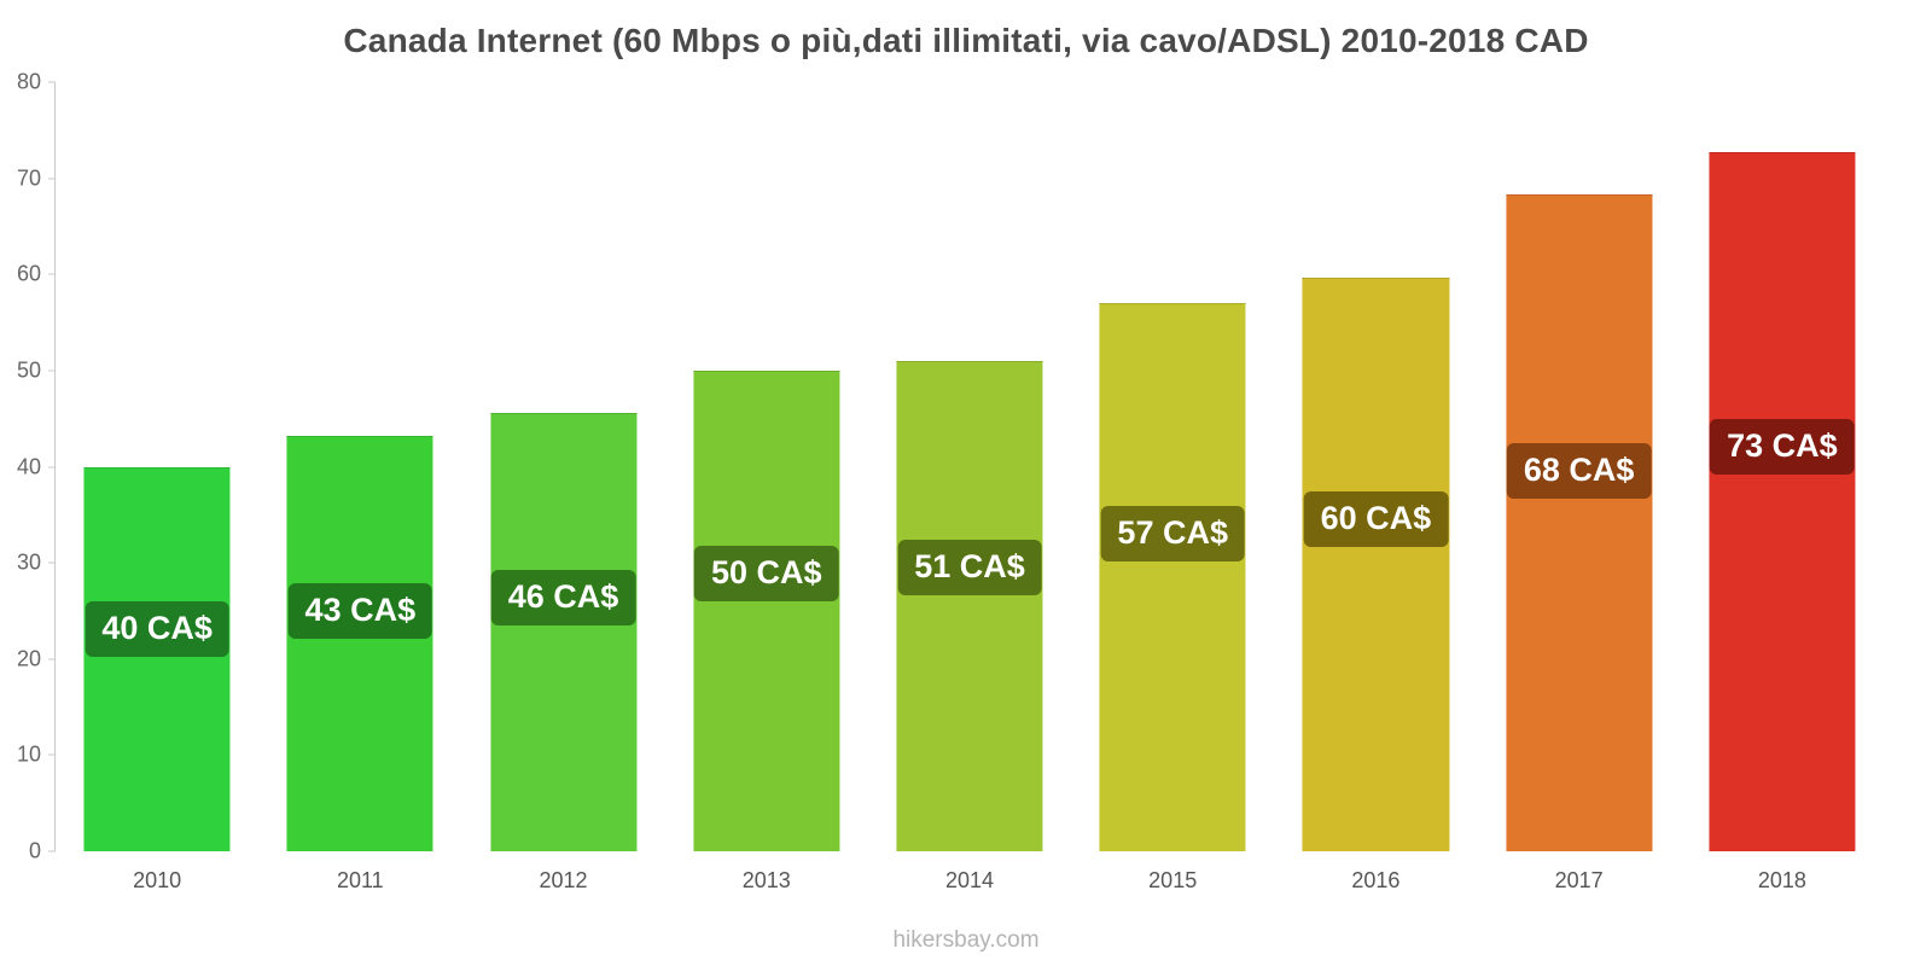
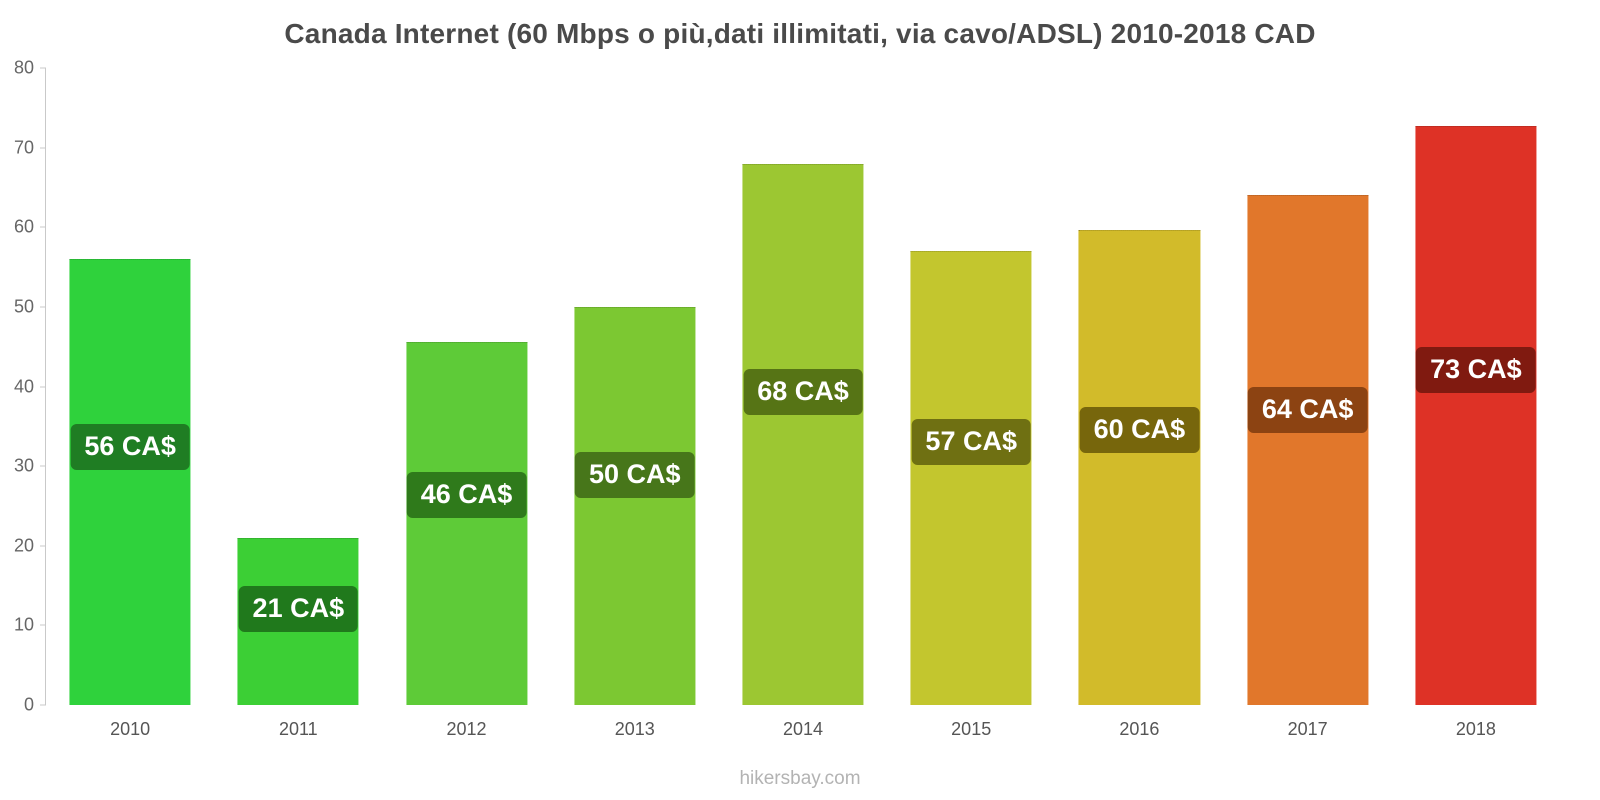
2010: 40 -> 56
2011: 43 -> 21
2014: 51 -> 68
2017: 68 -> 64
